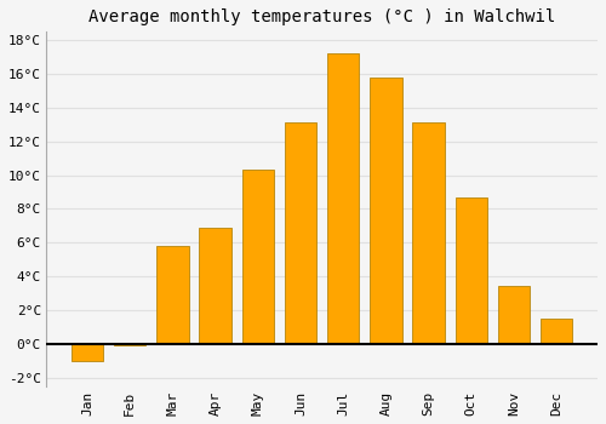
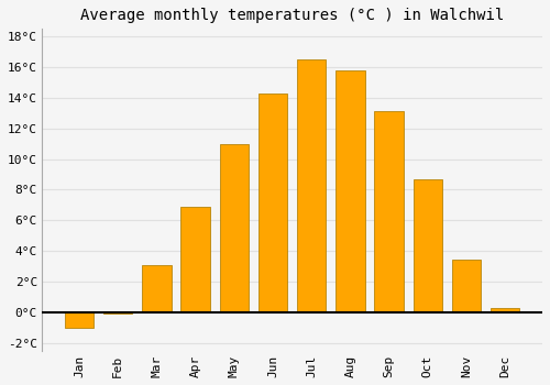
Mar: 5.8°C -> 3.1°C
May: 10.3°C -> 11.0°C
Jun: 13.1°C -> 14.3°C
Jul: 17.2°C -> 16.5°C
Dec: 1.5°C -> 0.3°C
